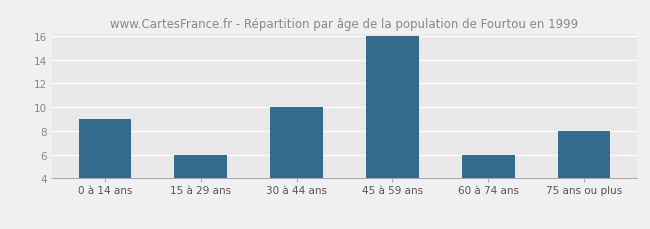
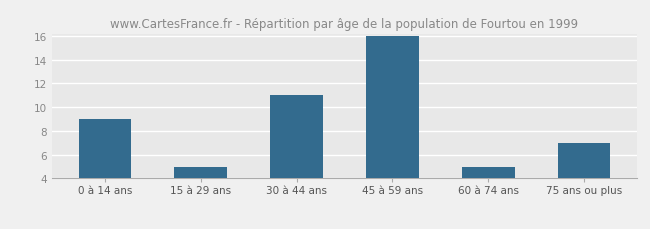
15 à 29 ans: 6 -> 5
30 à 44 ans: 10 -> 11
60 à 74 ans: 6 -> 5
75 ans ou plus: 8 -> 7
